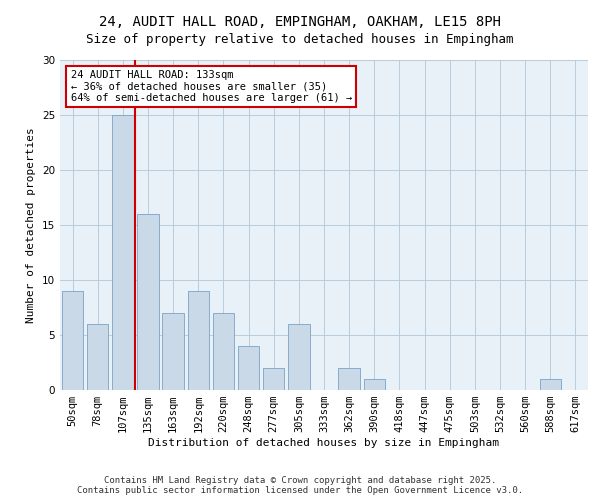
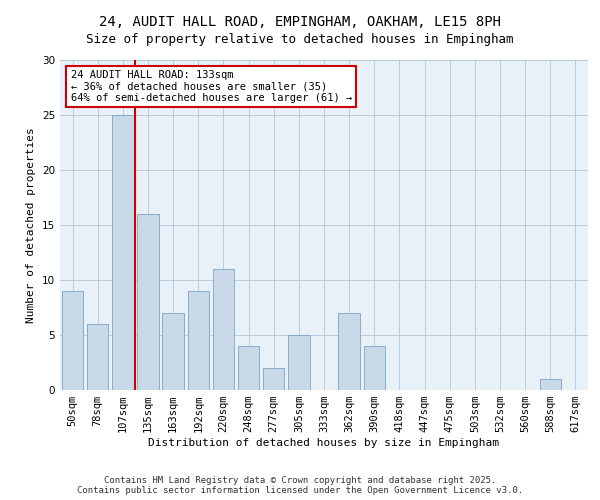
220sqm: 7 -> 11
305sqm: 6 -> 5
362sqm: 2 -> 7
390sqm: 1 -> 4
